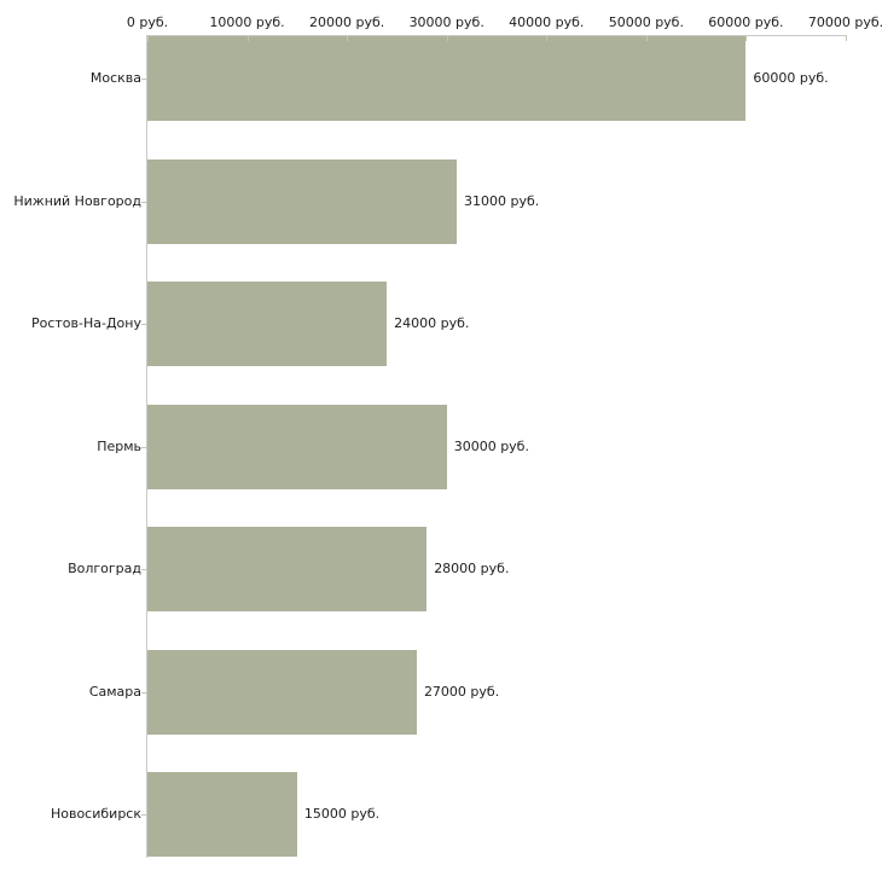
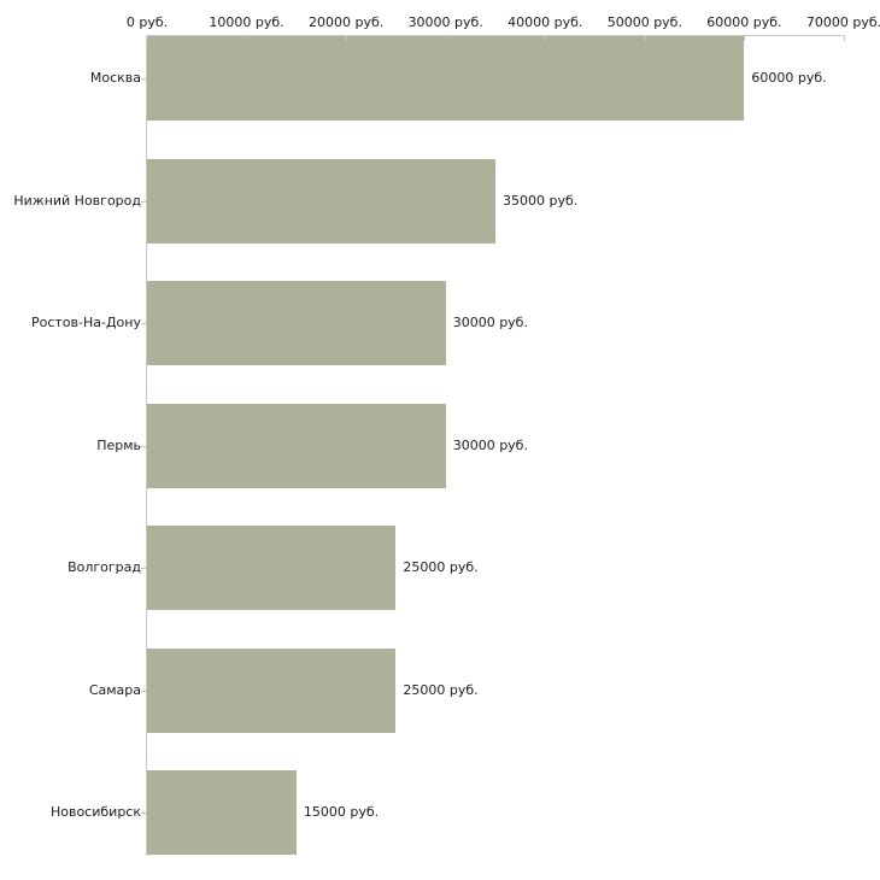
Нижний Новгород: 31000 -> 35000
Ростов-На-Дону: 24000 -> 30000
Волгоград: 28000 -> 25000
Самара: 27000 -> 25000
